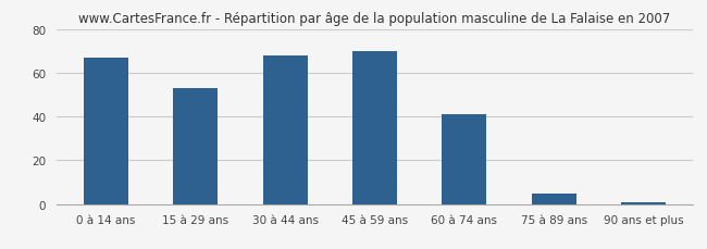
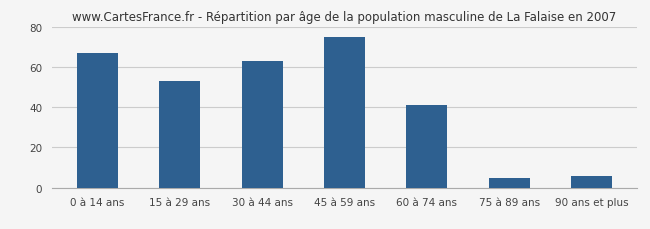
30 à 44 ans: 68 -> 63
45 à 59 ans: 70 -> 75
90 ans et plus: 1 -> 6
